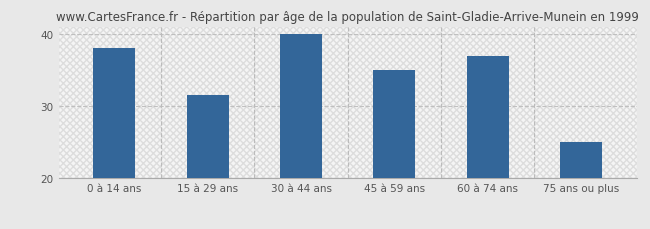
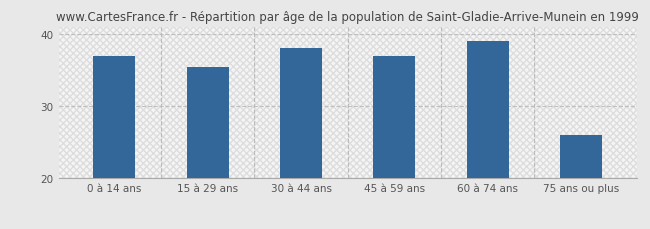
0 à 14 ans: 38.0 -> 37.0
15 à 29 ans: 31.5 -> 35.4
30 à 44 ans: 40.0 -> 38.0
45 à 59 ans: 35.0 -> 37.0
60 à 74 ans: 37.0 -> 39.0
75 ans ou plus: 25.0 -> 26.0
